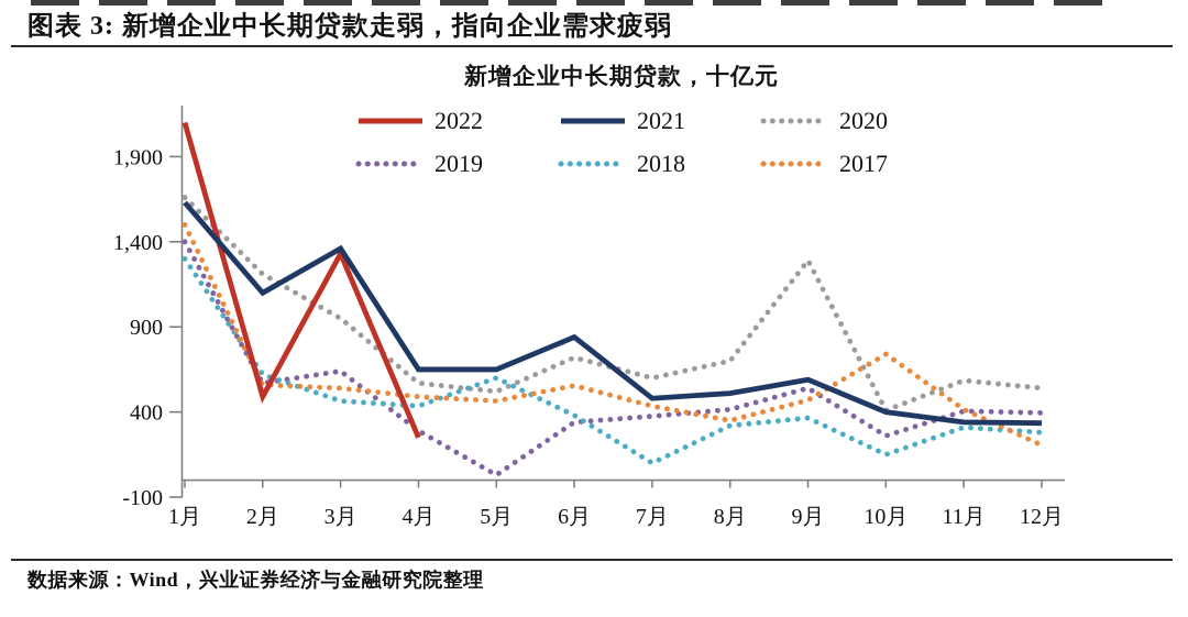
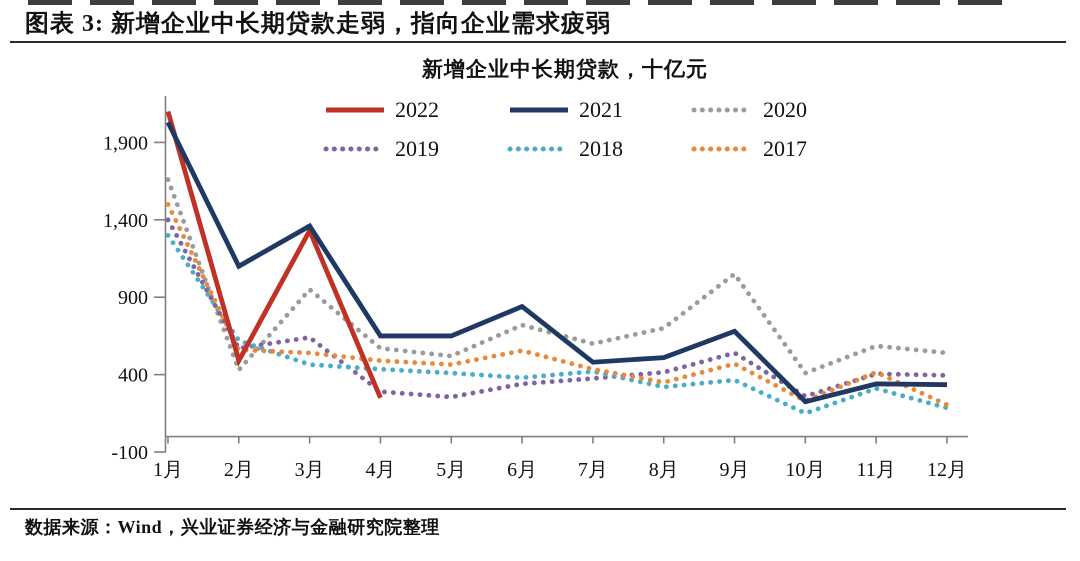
2021/1月: 1630 -> 2030
2020/2月: 1210 -> 430
2019/5月: 30 -> 260
2018/5月: 600 -> 410
2018/7月: 100 -> 420
2020/9月: 1290 -> 1050
2021/9月: 590 -> 680
2017/10月: 740 -> 230
2021/10月: 400 -> 220
2018/12月: 280 -> 180
